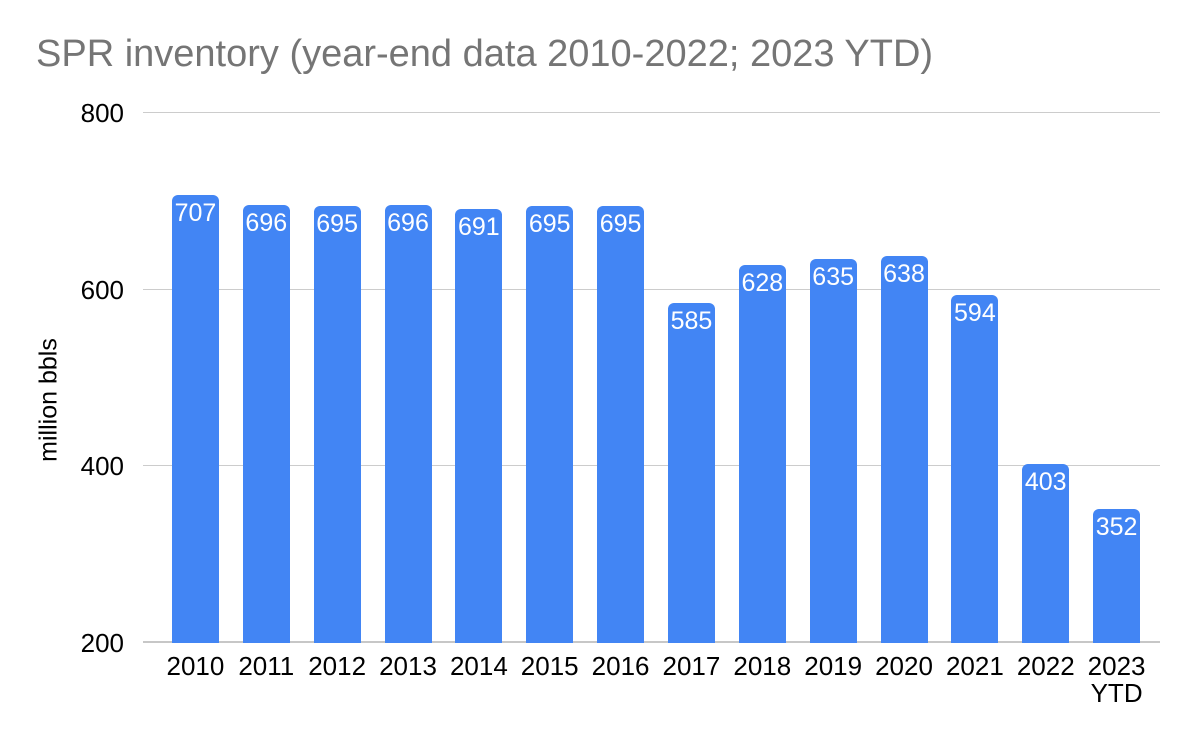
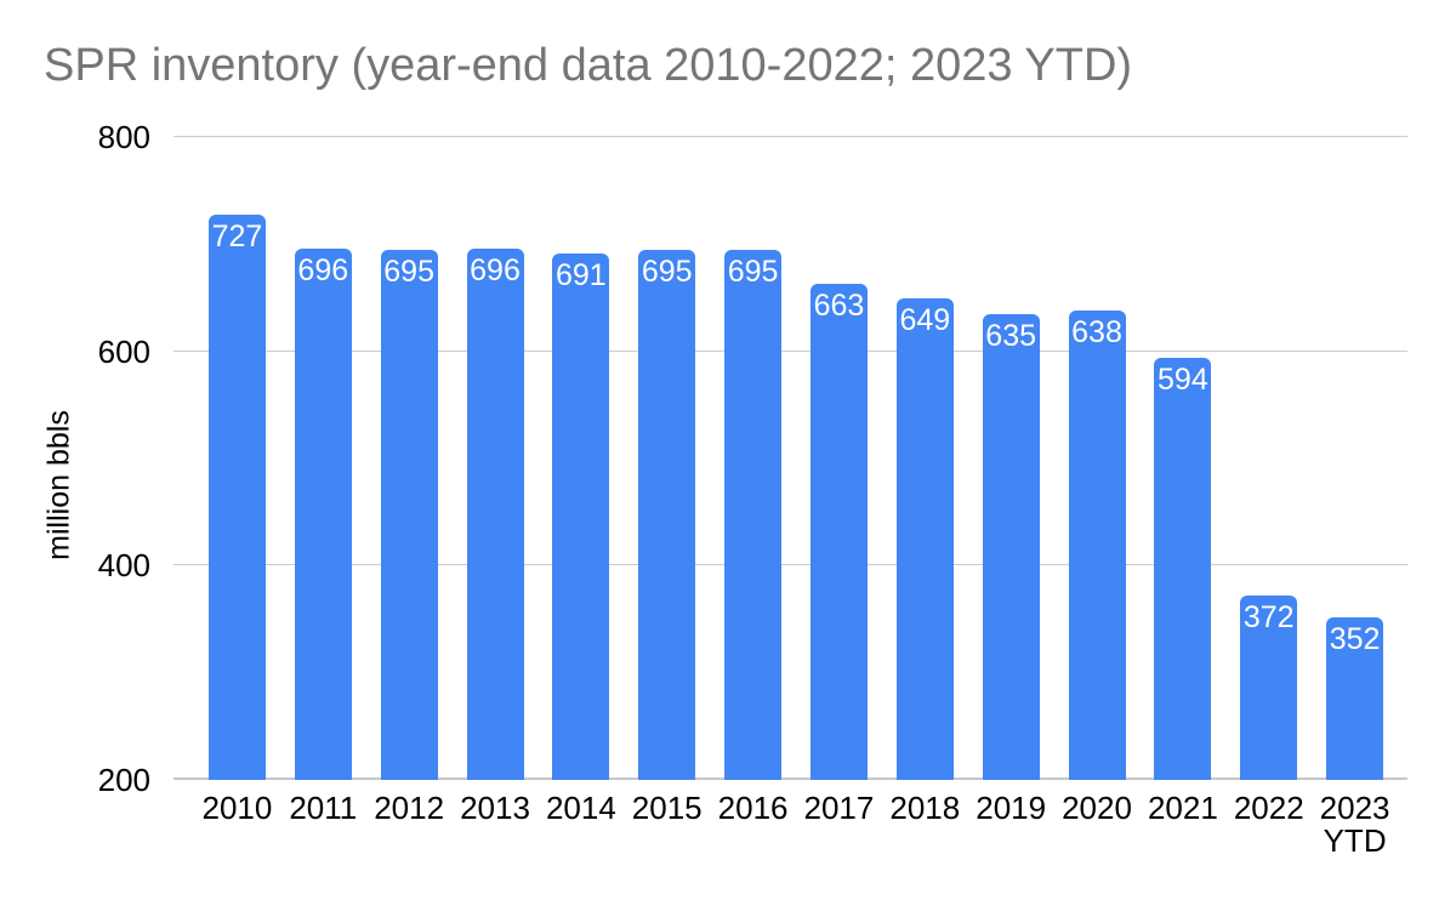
2010: 707 -> 727
2017: 585 -> 663
2018: 628 -> 649
2022: 403 -> 372
